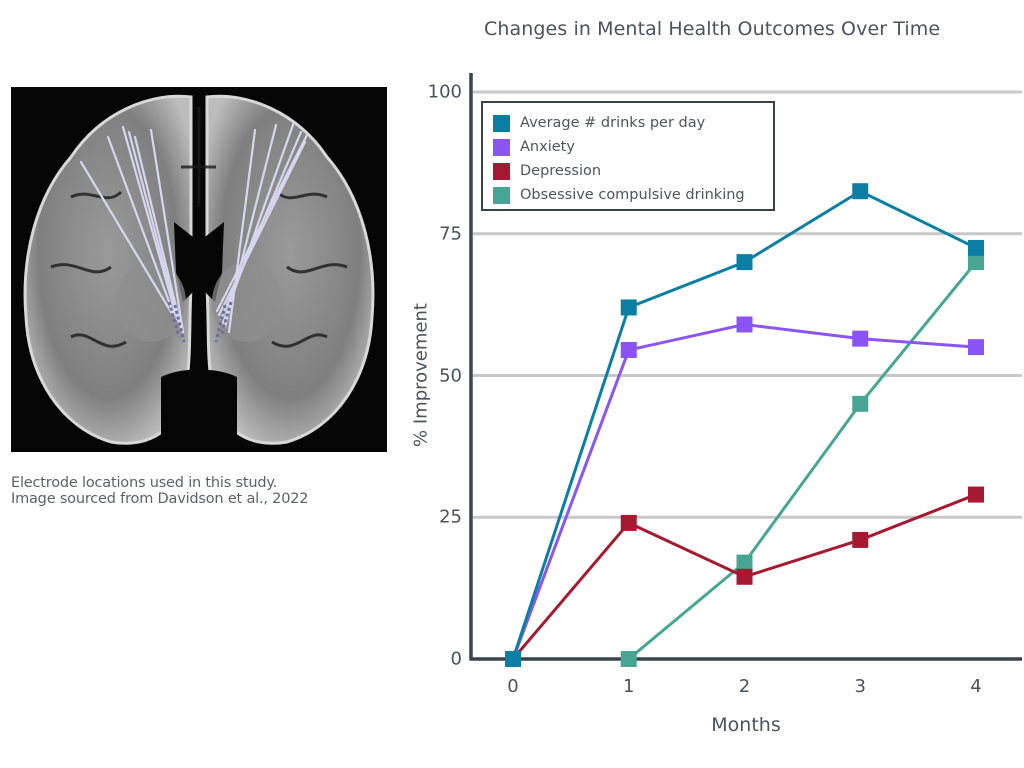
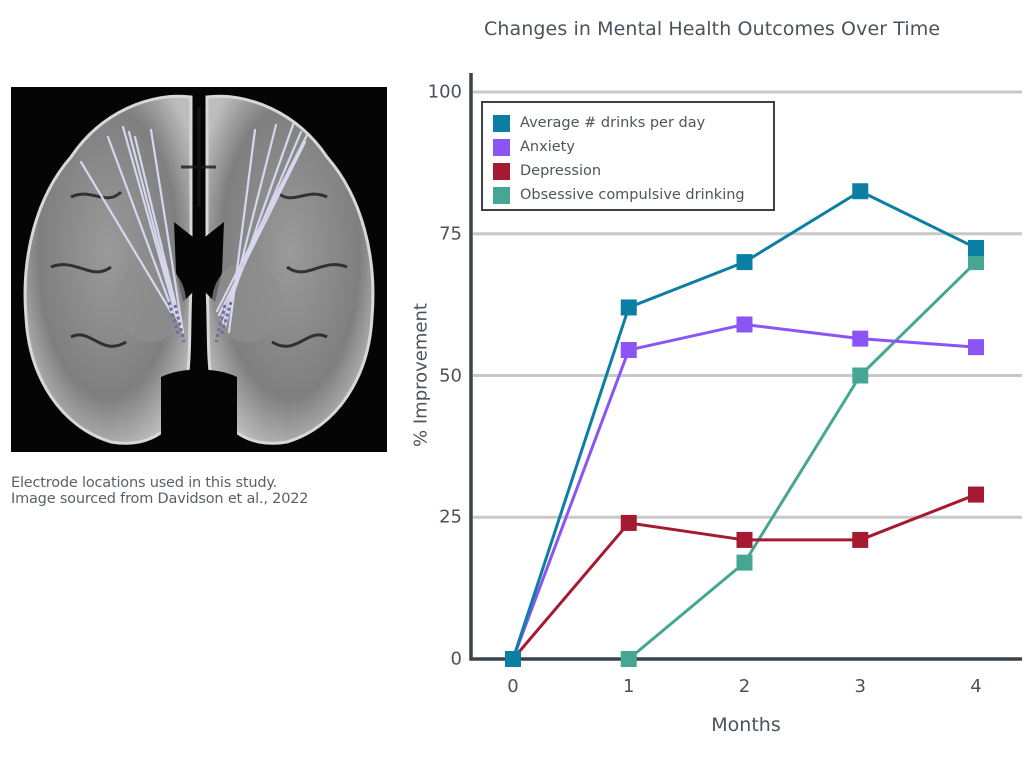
Depression/2: 14 -> 21
Obsessive compulsive drinking/3: 45 -> 50
